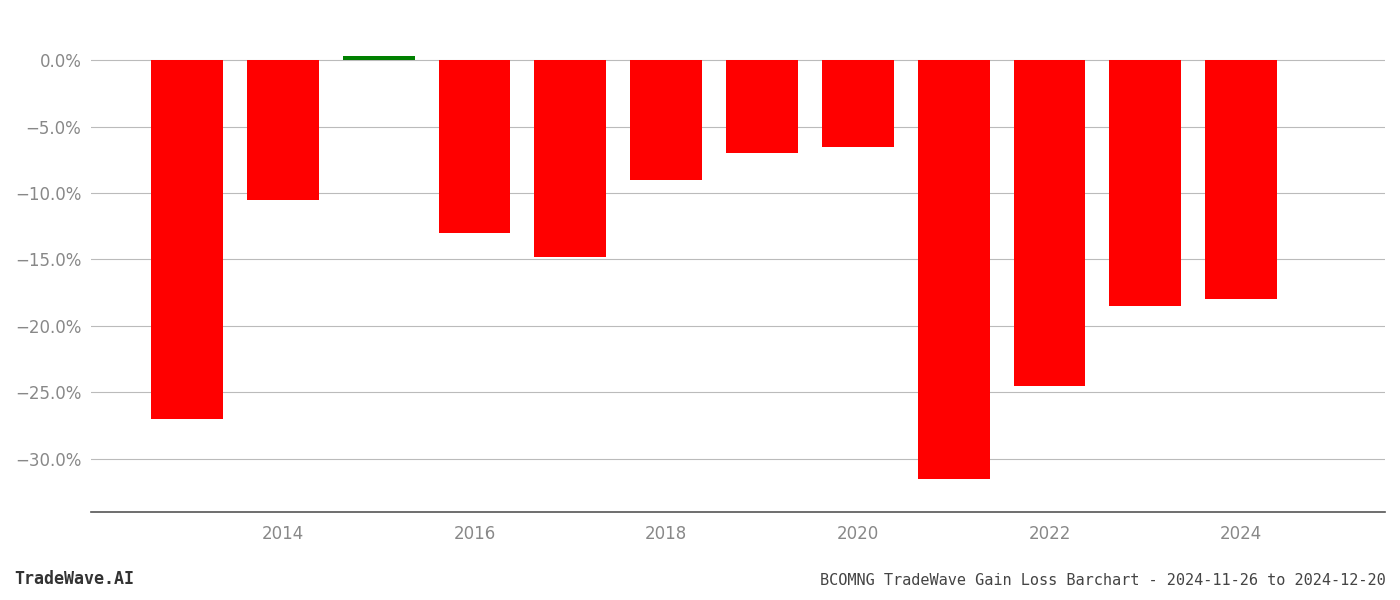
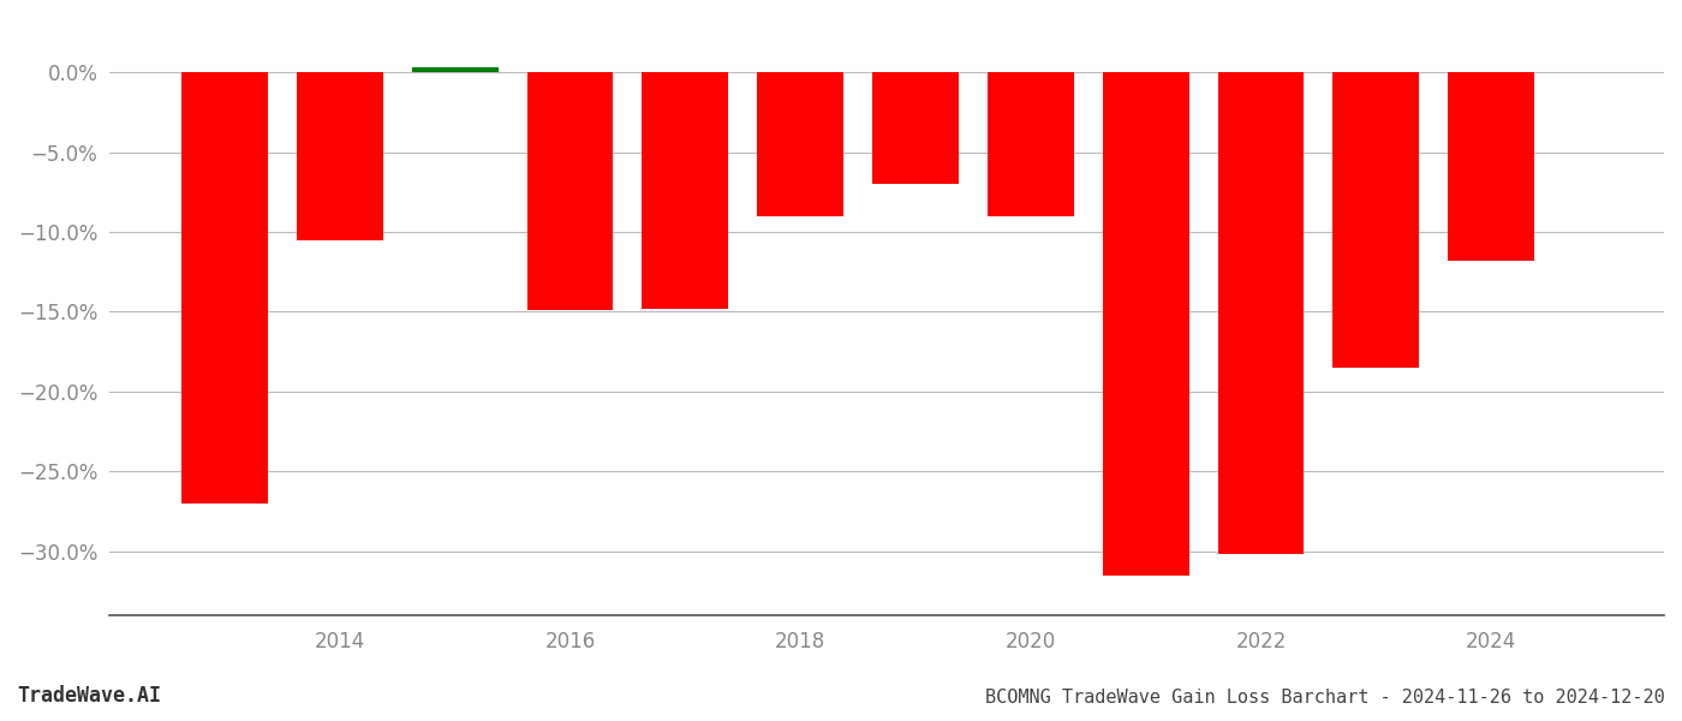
2016: -13.0% -> -14.9%
2020: -6.5% -> -9.0%
2022: -24.5% -> -30.2%
2024: -18.0% -> -11.8%
